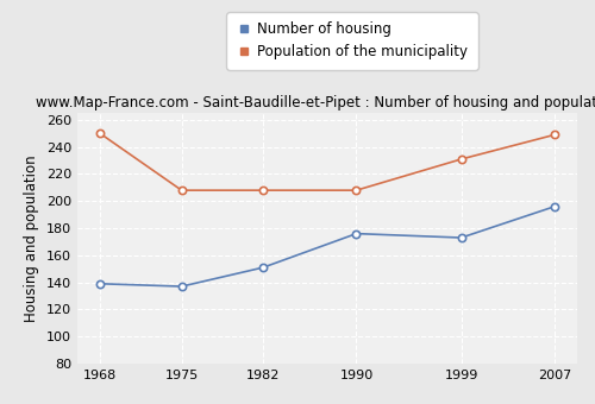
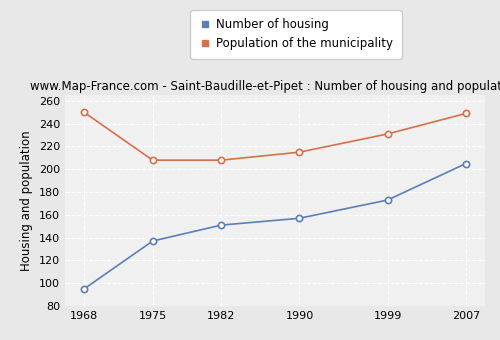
Number of housing/1968: 139 -> 95
Number of housing/1990: 176 -> 157
Population of the municipality/1990: 208 -> 215
Number of housing/2007: 196 -> 205
